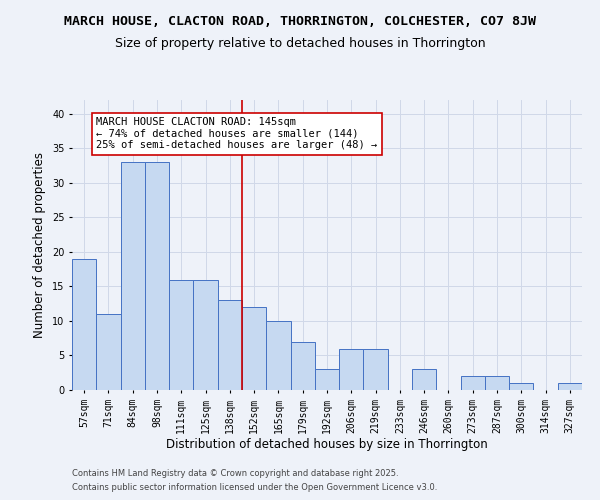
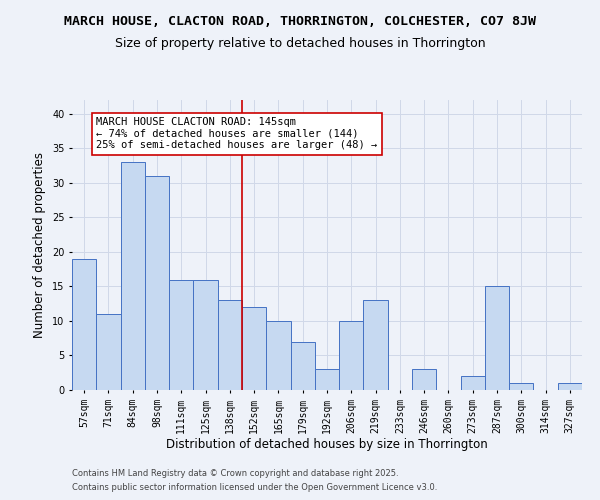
98sqm: 33 -> 31
206sqm: 6 -> 10
219sqm: 6 -> 13
287sqm: 2 -> 15
